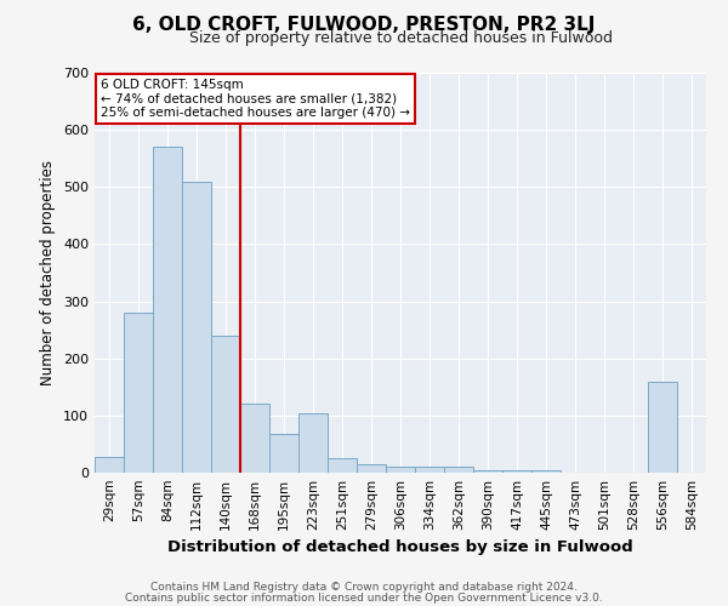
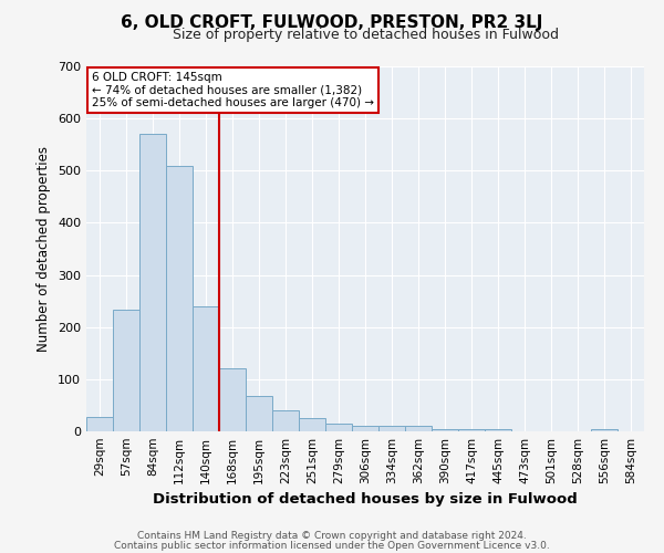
57sqm: 280 -> 233
223sqm: 105 -> 40
556sqm: 160 -> 5
